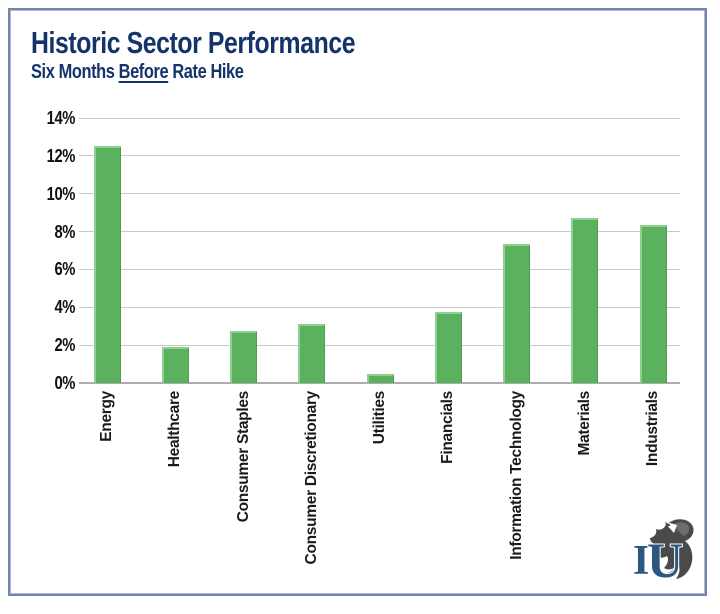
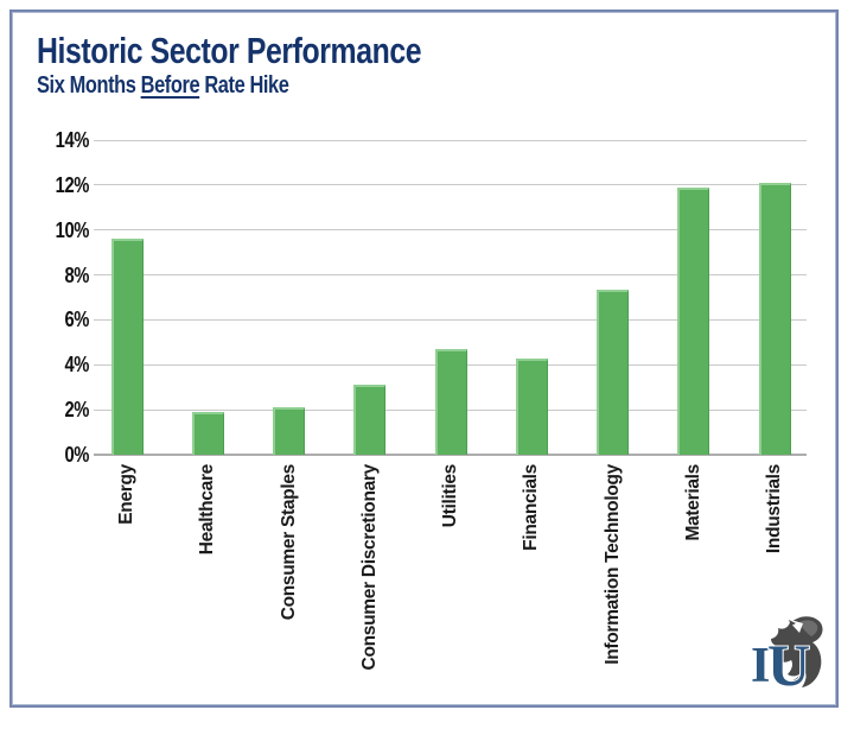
Energy: 12.5% -> 9.6%
Consumer Staples: 2.8% -> 2.1%
Utilities: 0.5% -> 4.7%
Financials: 3.8% -> 4.3%
Materials: 8.7% -> 11.9%
Industrials: 8.3% -> 12.1%
